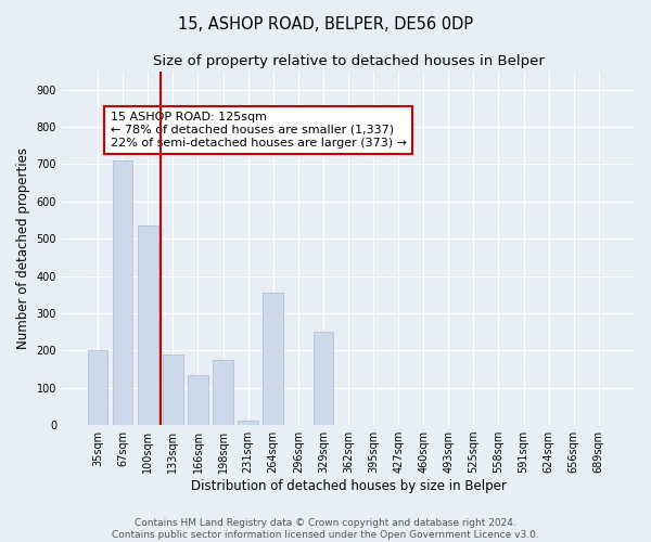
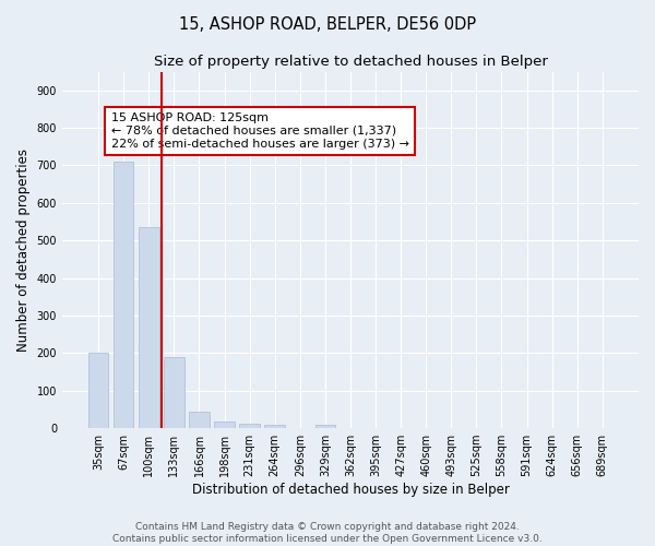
166sqm: 135 -> 43
198sqm: 175 -> 18
264sqm: 355 -> 9
329sqm: 250 -> 8
